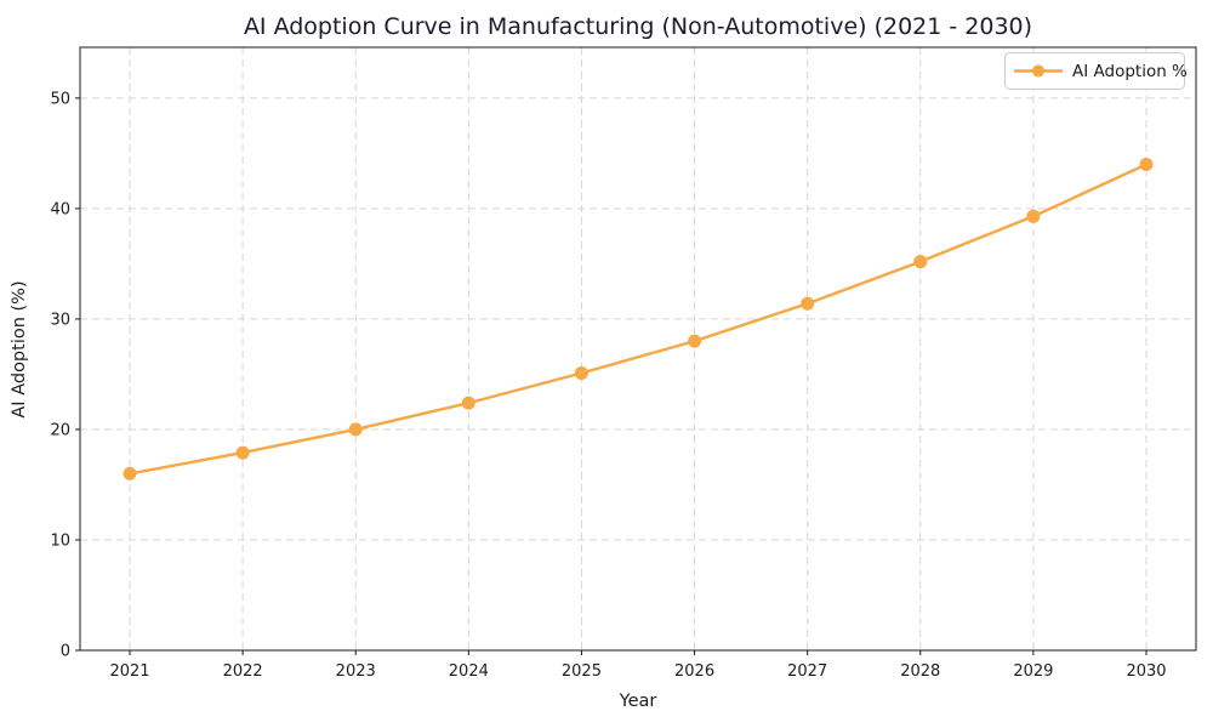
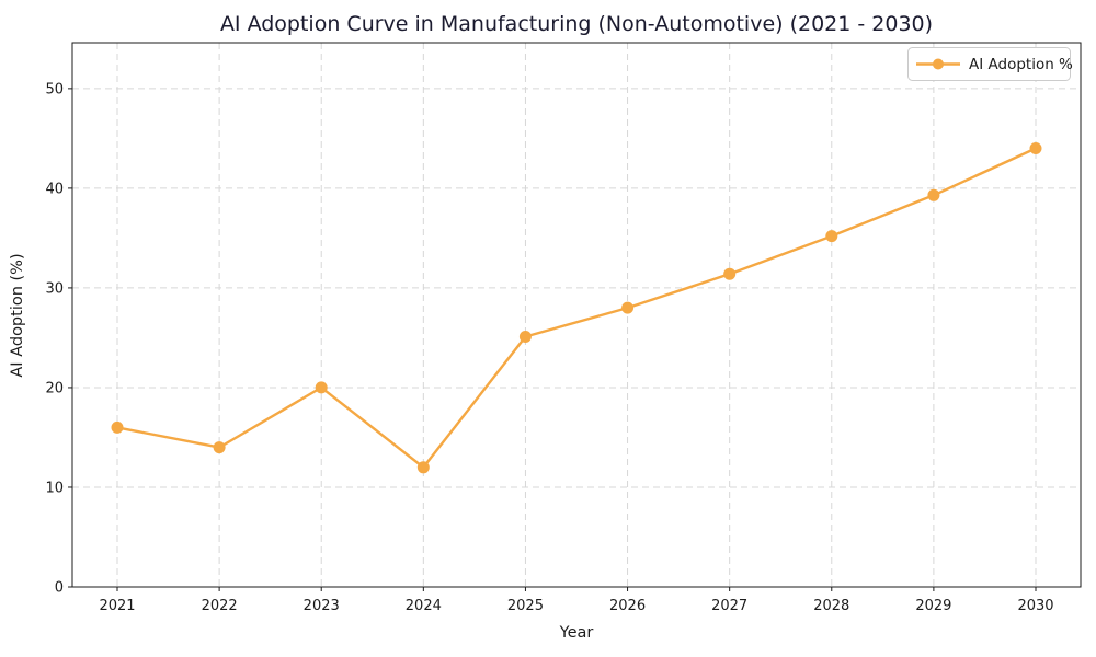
2022: 18 -> 14
2024: 22 -> 12
